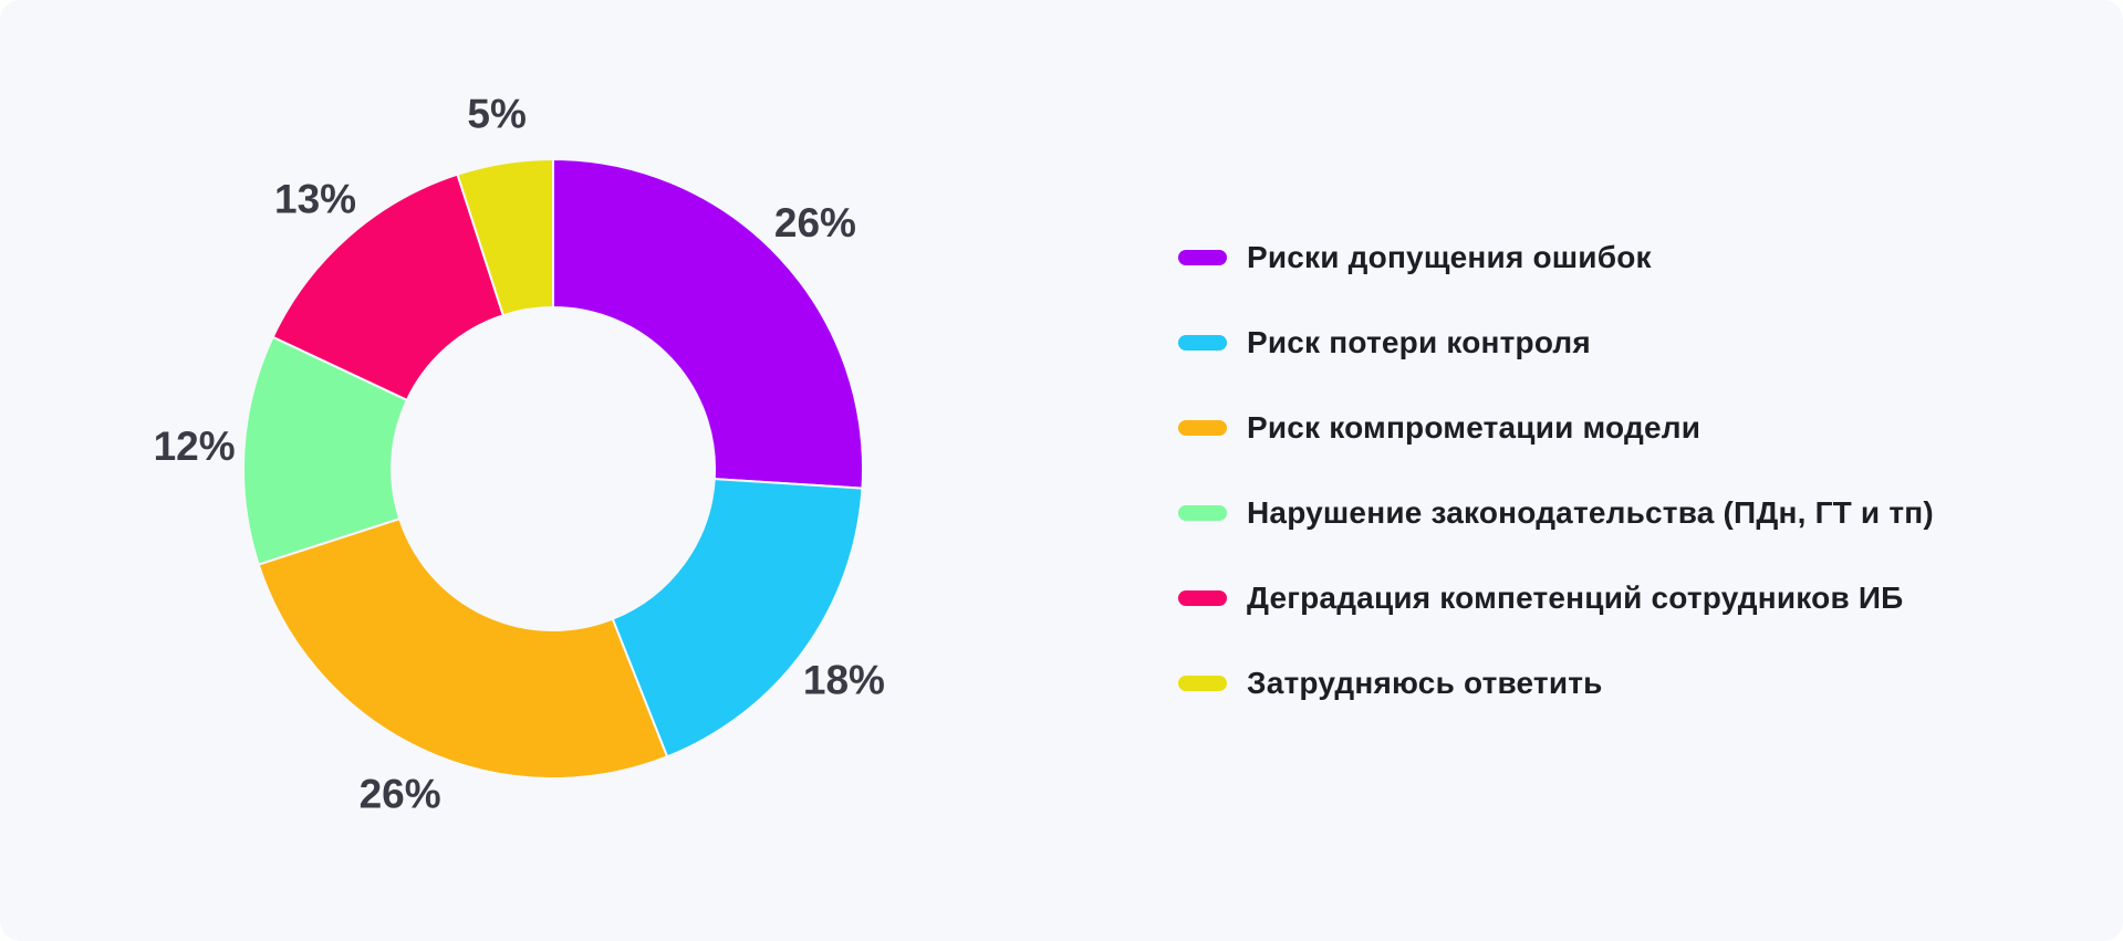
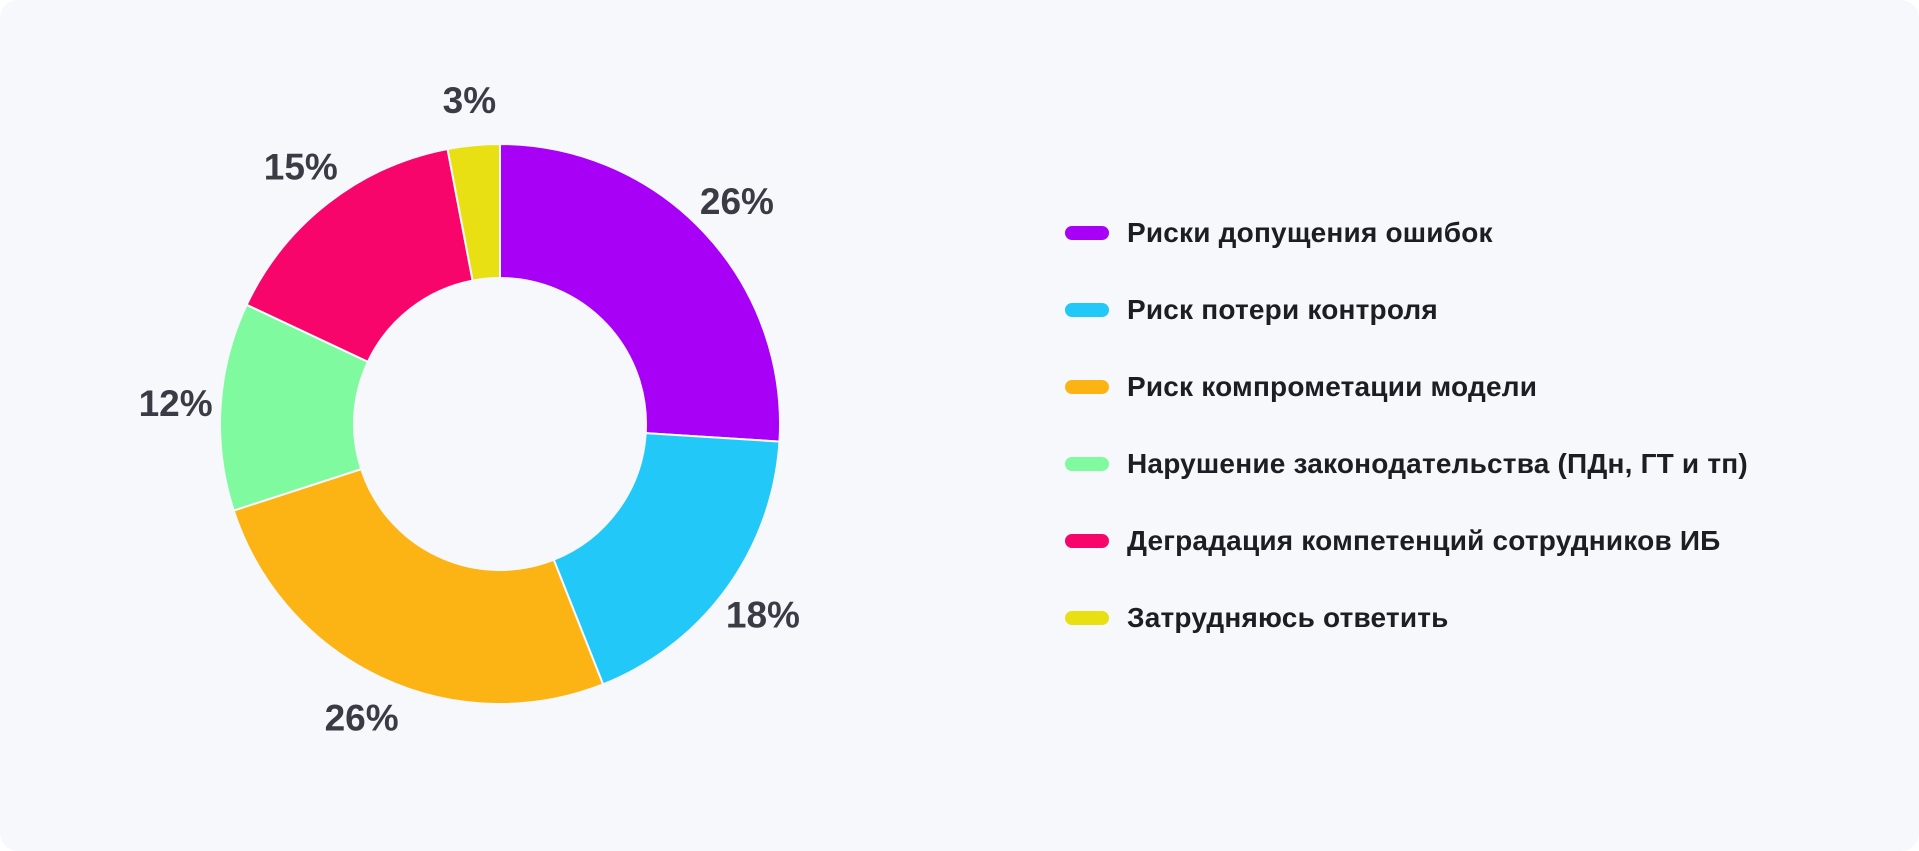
Деградация компетенций сотрудников ИБ: 13% -> 15%
Затрудняюсь ответить: 5% -> 3%
